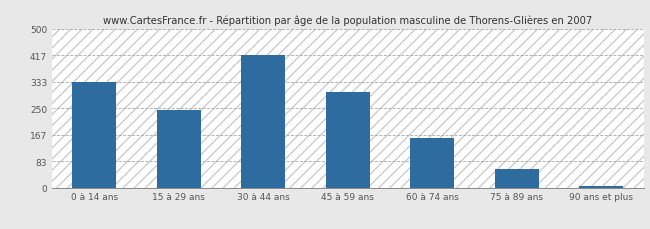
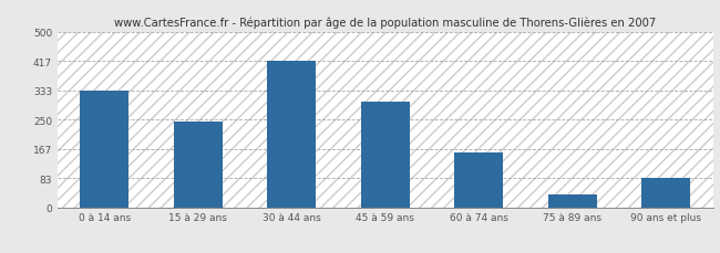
75 à 89 ans: 60 -> 35
90 ans et plus: 5 -> 85
